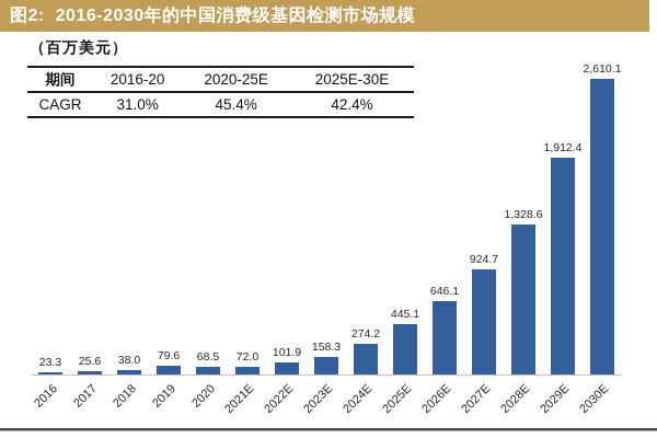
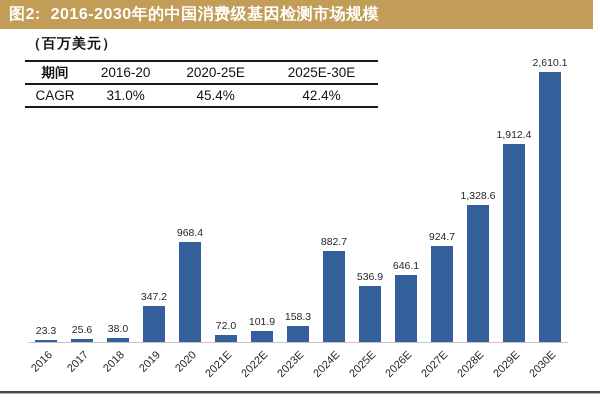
2019: 79.6 -> 347.2
2020: 68.5 -> 968.4
2024E: 274.2 -> 882.7
2025E: 445.1 -> 536.9
